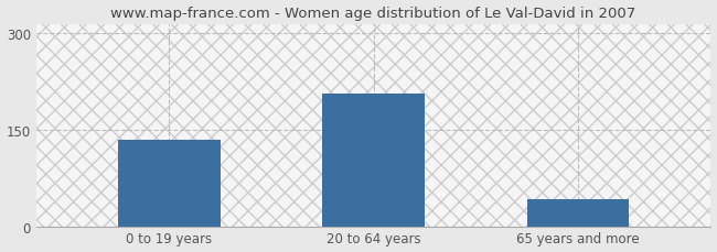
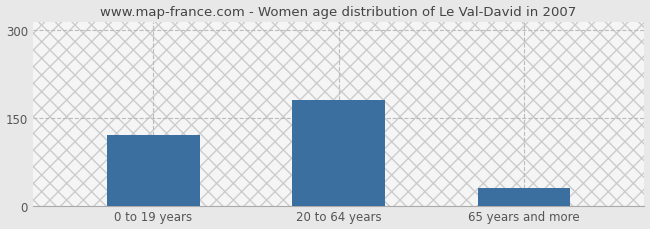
0 to 19 years: 134 -> 121
20 to 64 years: 206 -> 181
65 years and more: 42 -> 30
